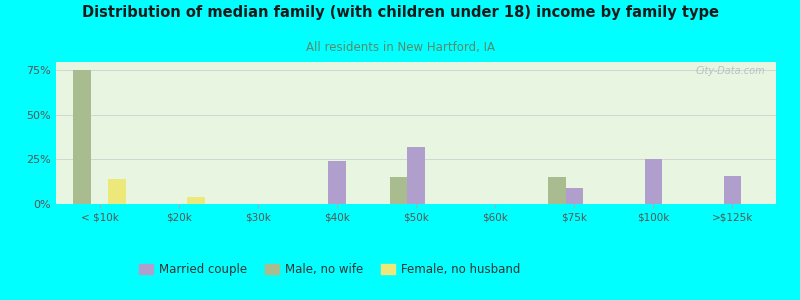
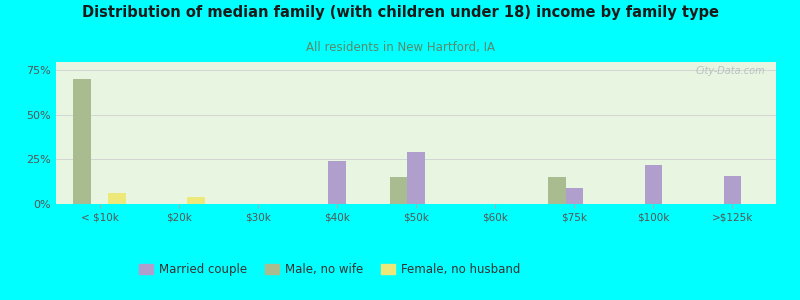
Male, no wife/< $10k: 75% -> 70%
Female, no husband/< $10k: 14% -> 6%
Married couple/$50k: 32% -> 29%
Married couple/$100k: 25% -> 22%
